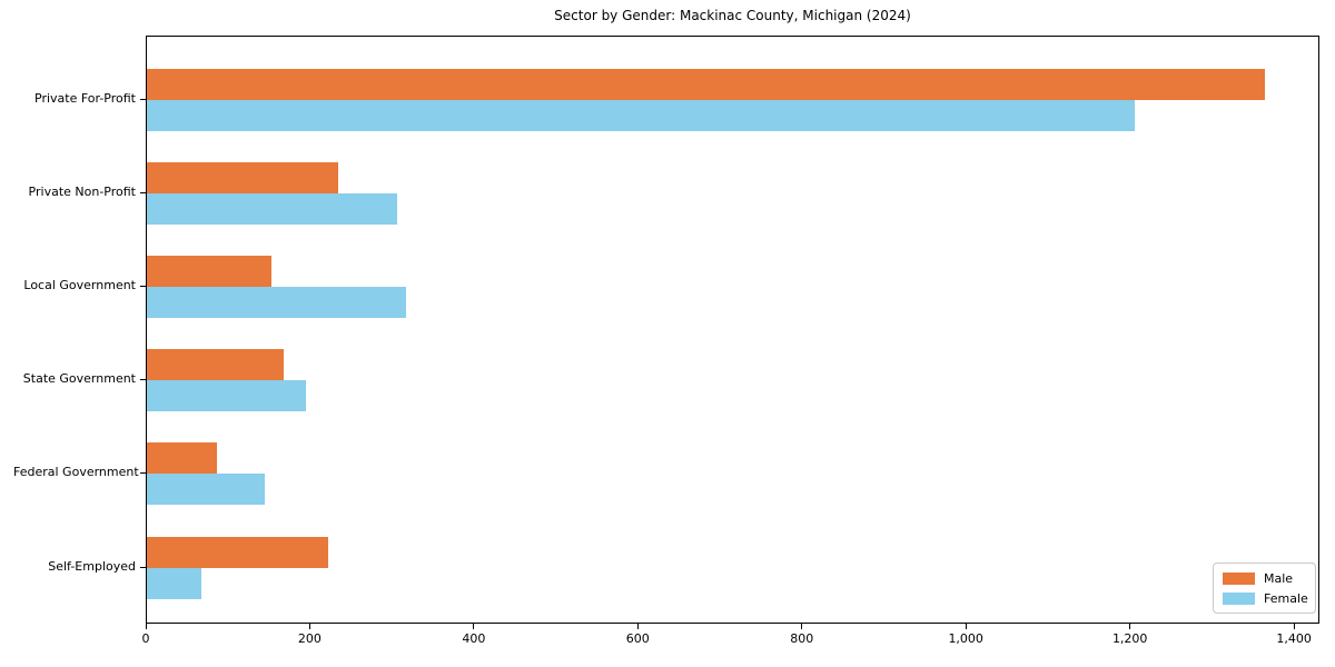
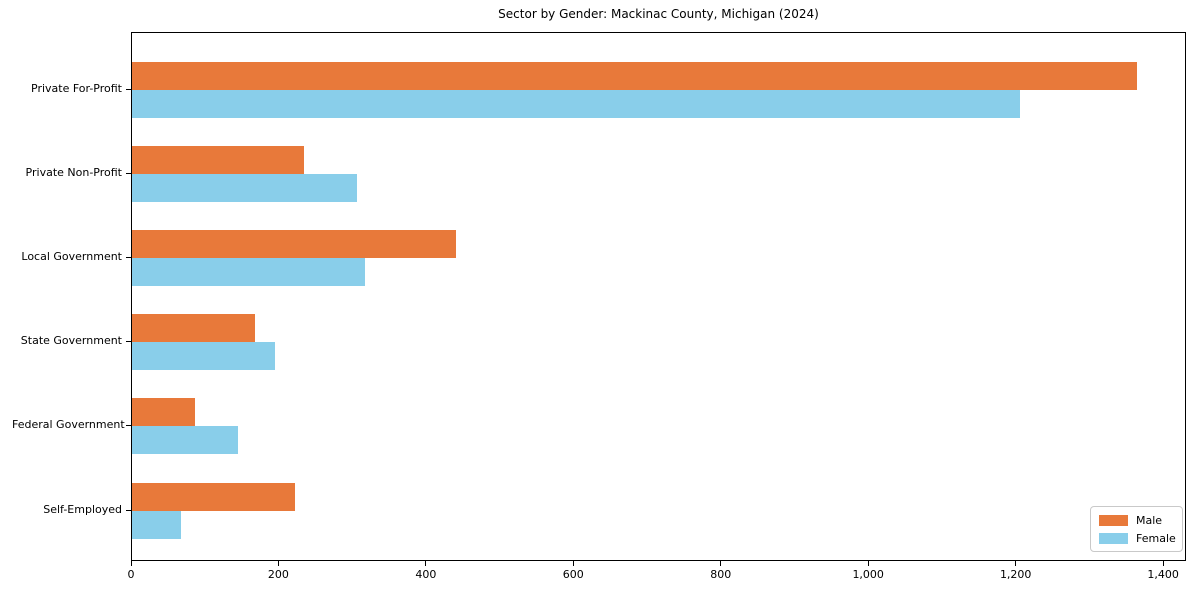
Male/Local Government: 150 -> 440
